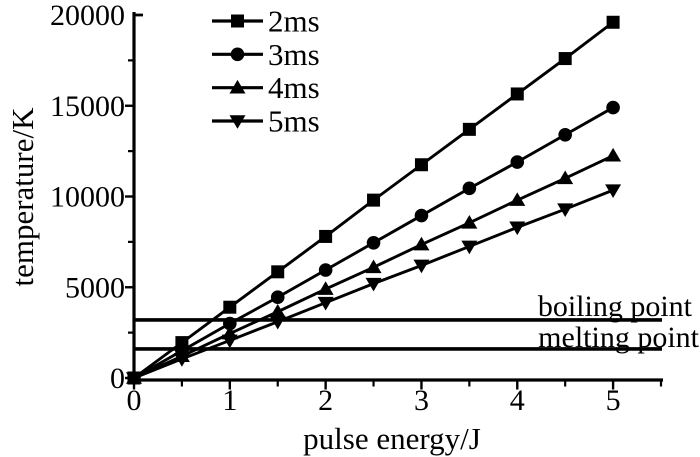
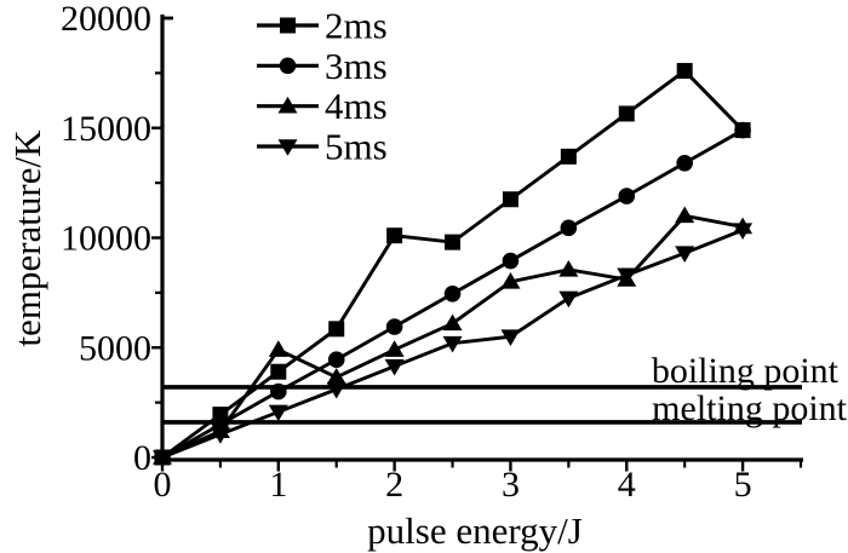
4ms/1: 2400 -> 4900
2ms/2: 7800 -> 10100
4ms/3: 7400 -> 8000
5ms/3: 6200 -> 5500
4ms/4: 9800 -> 8100
2ms/5: 19600 -> 14900
4ms/5: 12200 -> 10500
